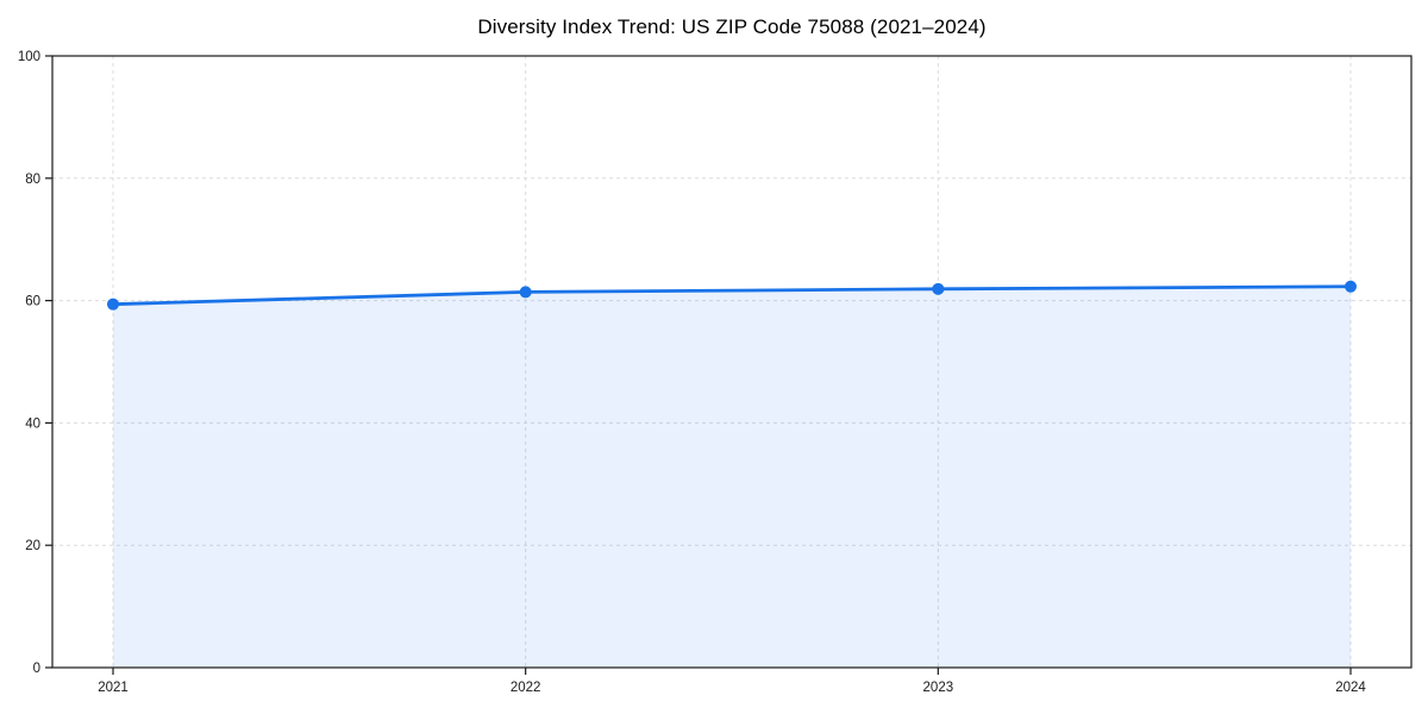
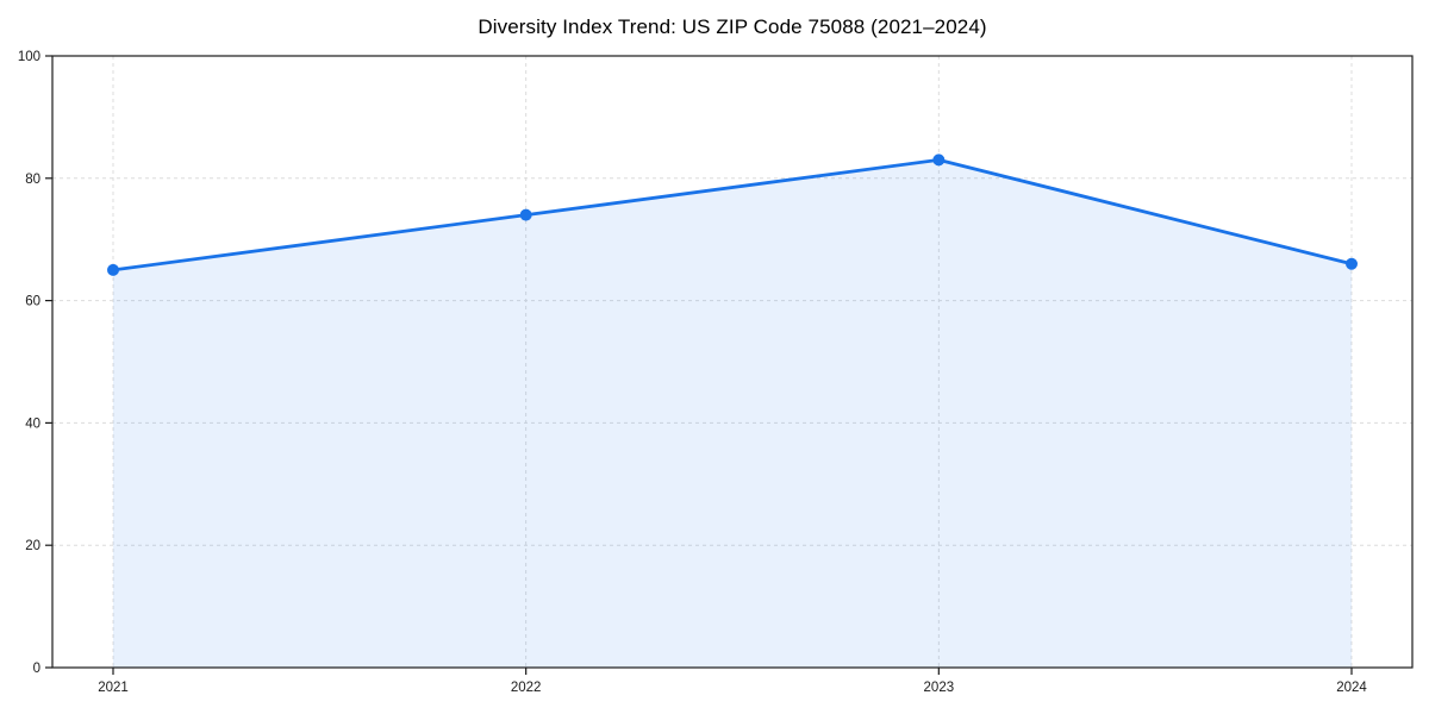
2021: 59 -> 65
2022: 61 -> 74
2023: 62 -> 83
2024: 62 -> 66
